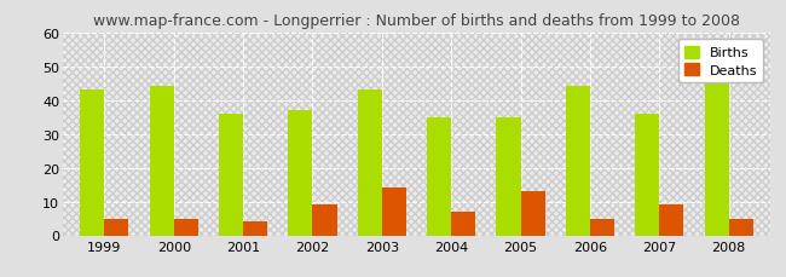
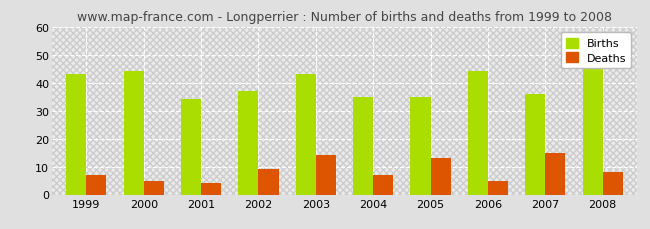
Deaths/1999: 5 -> 7
Births/2001: 36 -> 34
Deaths/2007: 9 -> 15
Deaths/2008: 5 -> 8
